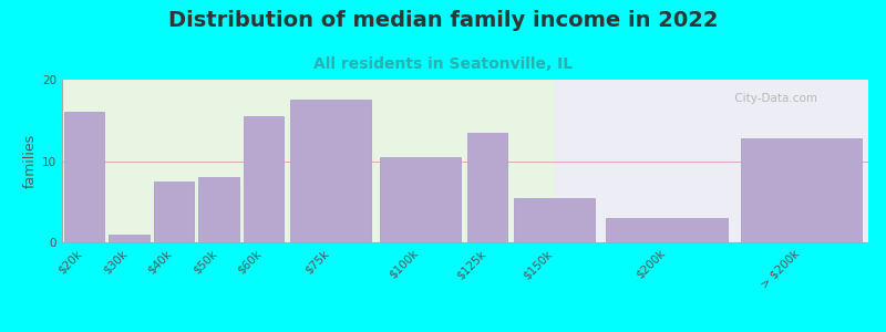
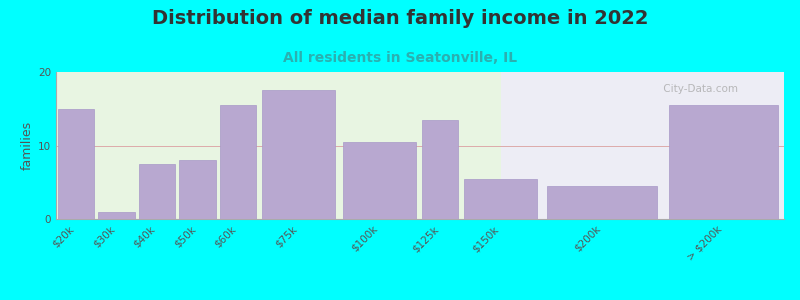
$20k: 16.0 -> 15.0
$200k: 3.0 -> 4.5
> $200k: 12.8 -> 15.5
